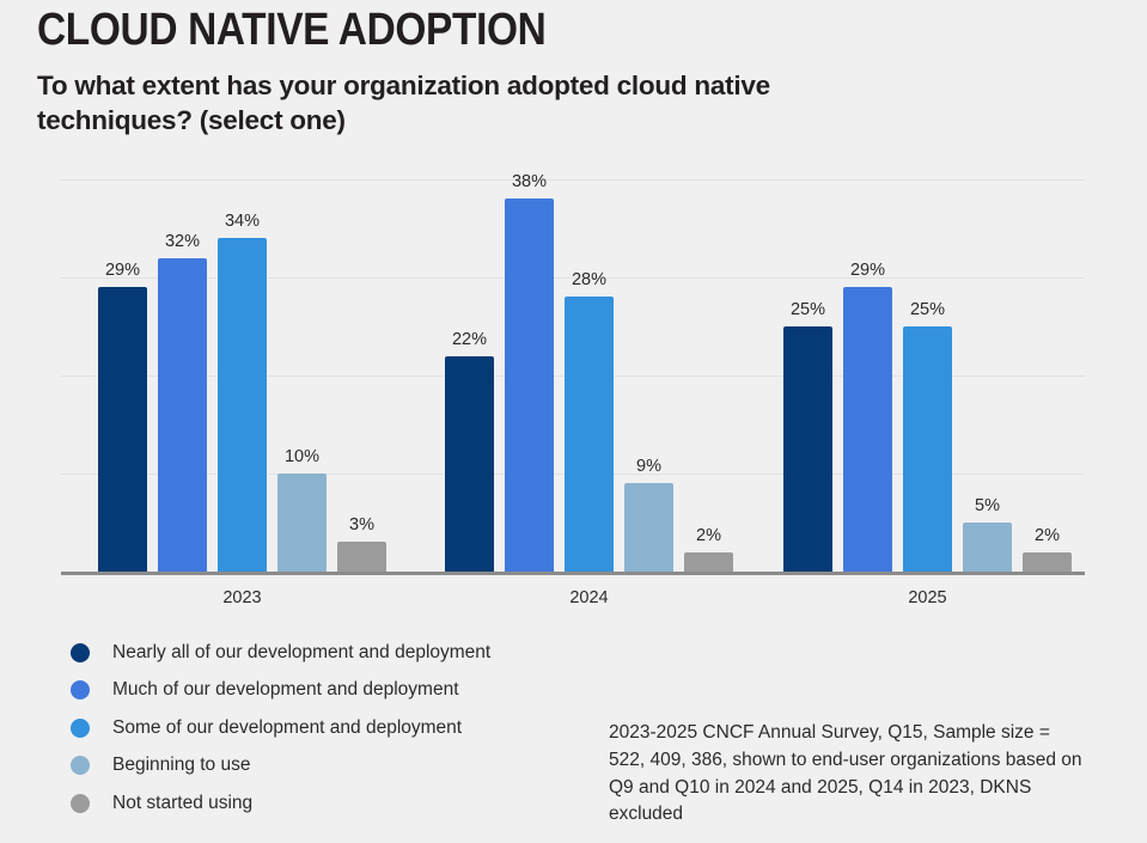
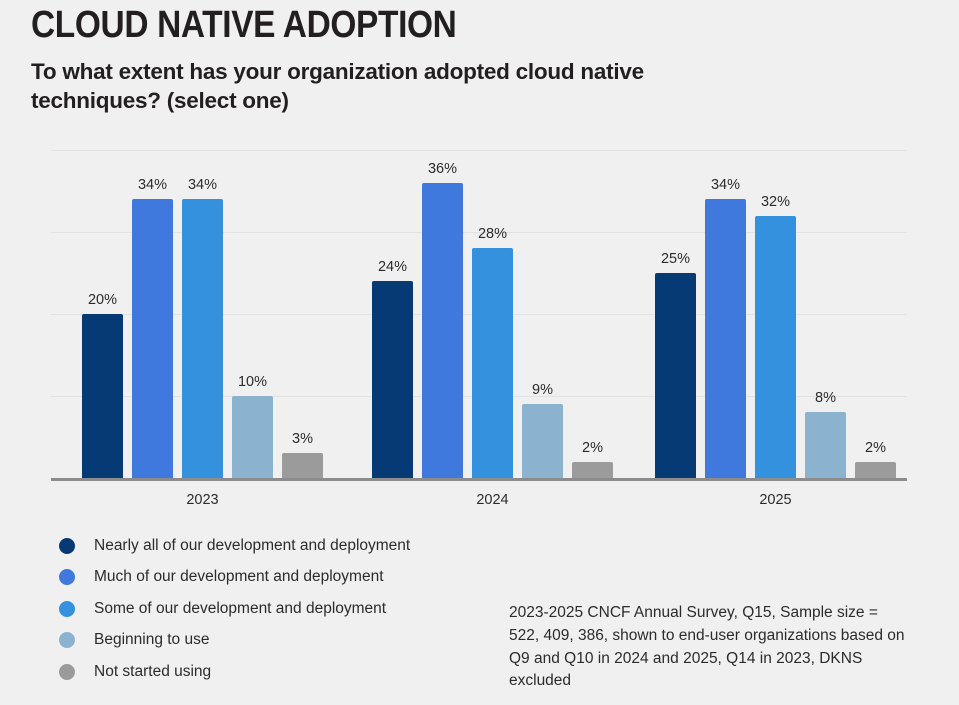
Nearly all of our development and deployment/2023: 29% -> 20%
Much of our development and deployment/2023: 32% -> 34%
Nearly all of our development and deployment/2024: 22% -> 24%
Much of our development and deployment/2024: 38% -> 36%
Much of our development and deployment/2025: 29% -> 34%
Some of our development and deployment/2025: 25% -> 32%
Beginning to use/2025: 5% -> 8%
